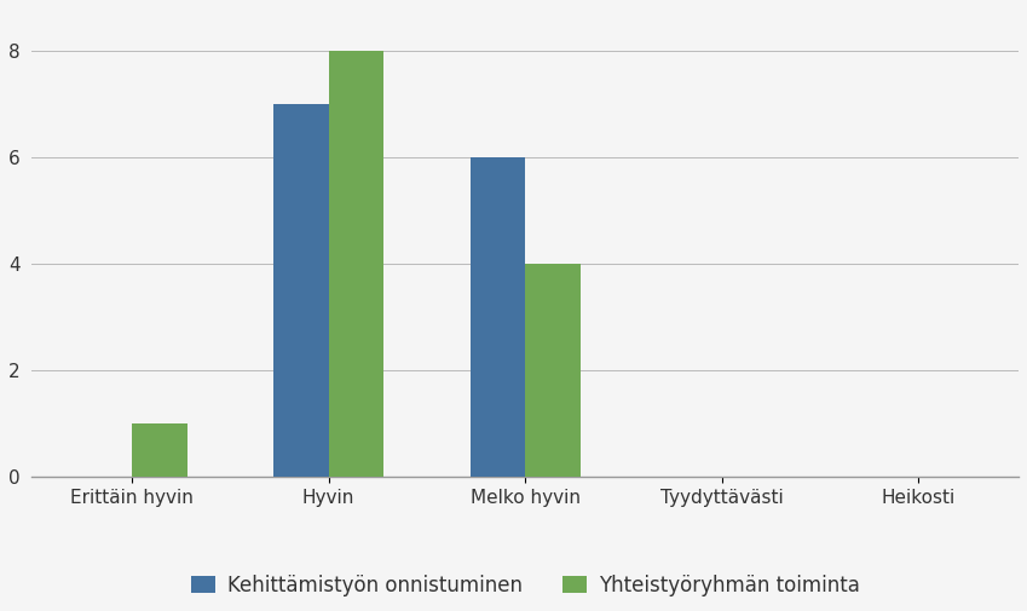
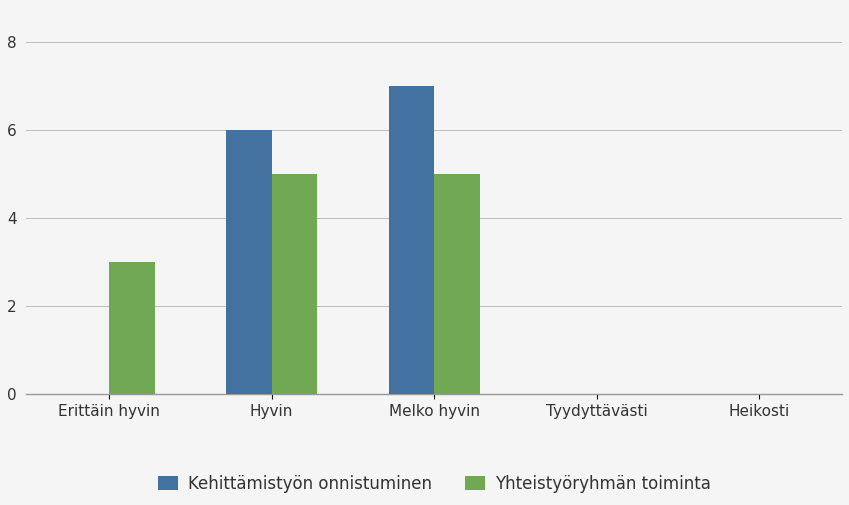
Yhteistyöryhmän toiminta/Erittäin hyvin: 1 -> 3
Kehittämistyön onnistuminen/Hyvin: 7 -> 6
Yhteistyöryhmän toiminta/Hyvin: 8 -> 5
Kehittämistyön onnistuminen/Melko hyvin: 6 -> 7
Yhteistyöryhmän toiminta/Melko hyvin: 4 -> 5
